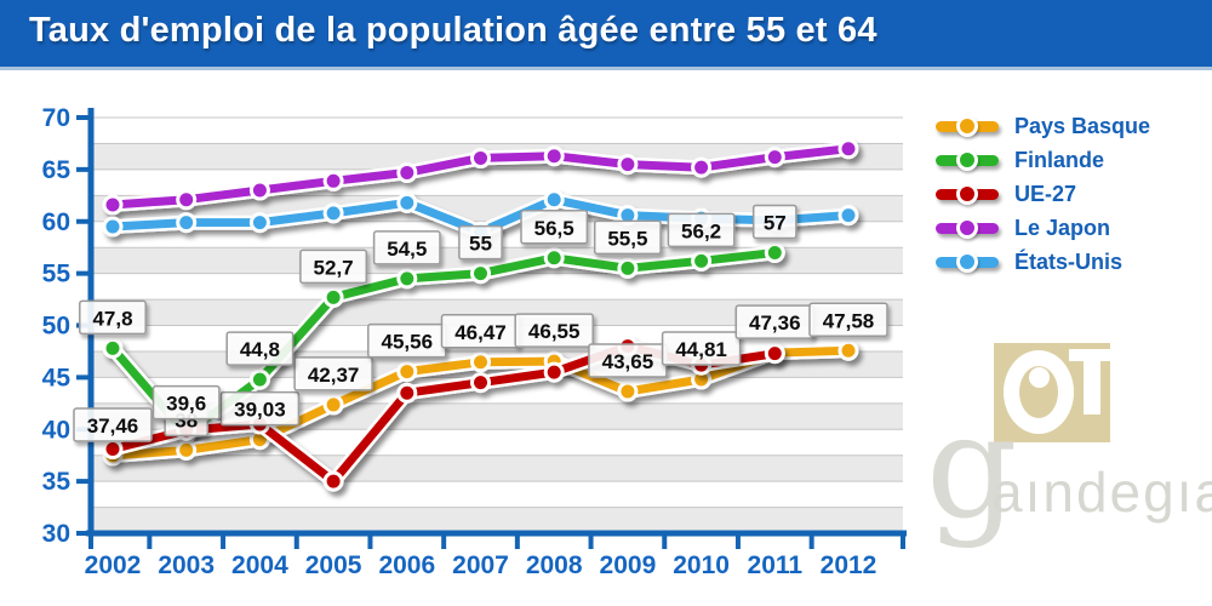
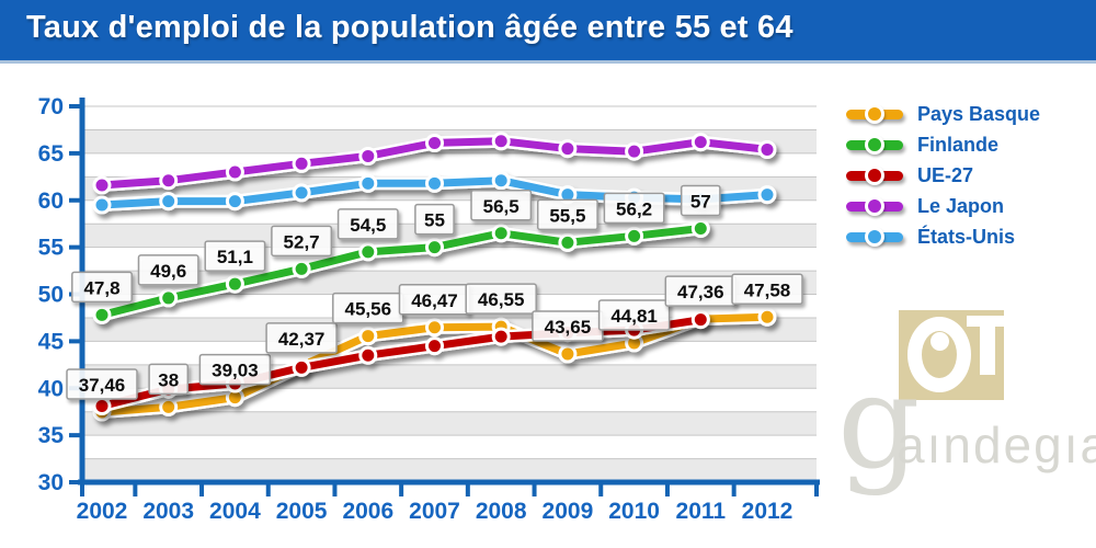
Finlande/2003: 39,6 -> 49,6
Finlande/2004: 44,8 -> 51,1
UE-27/2005: 35 -> 42
États-Unis/2007: 59 -> 62
UE-27/2009: 48 -> 46
Le Japon/2012: 67 -> 65
